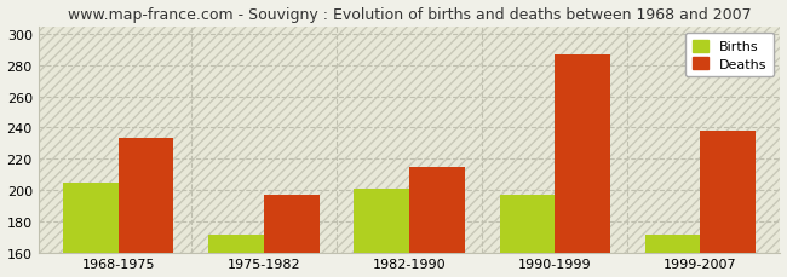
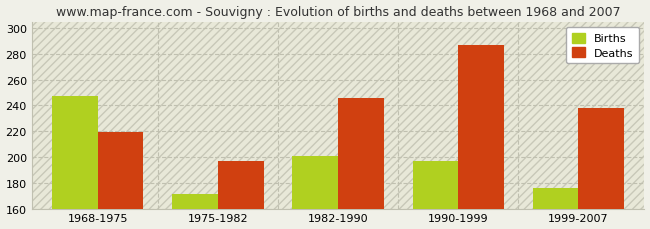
Births/1968-1975: 205 -> 247
Deaths/1968-1975: 233 -> 219
Deaths/1982-1990: 215 -> 246
Births/1999-2007: 171 -> 176
